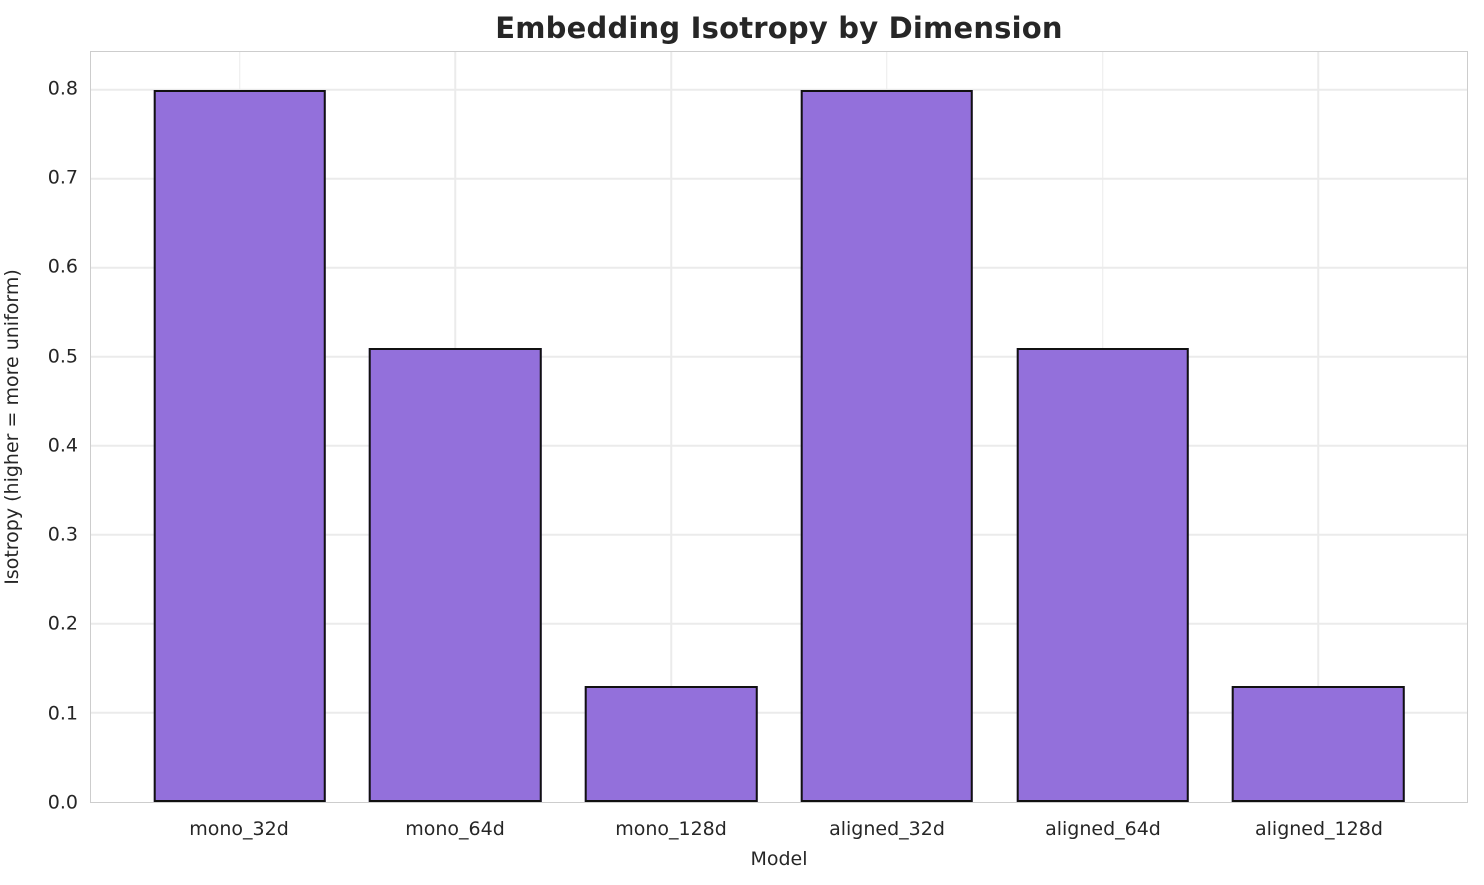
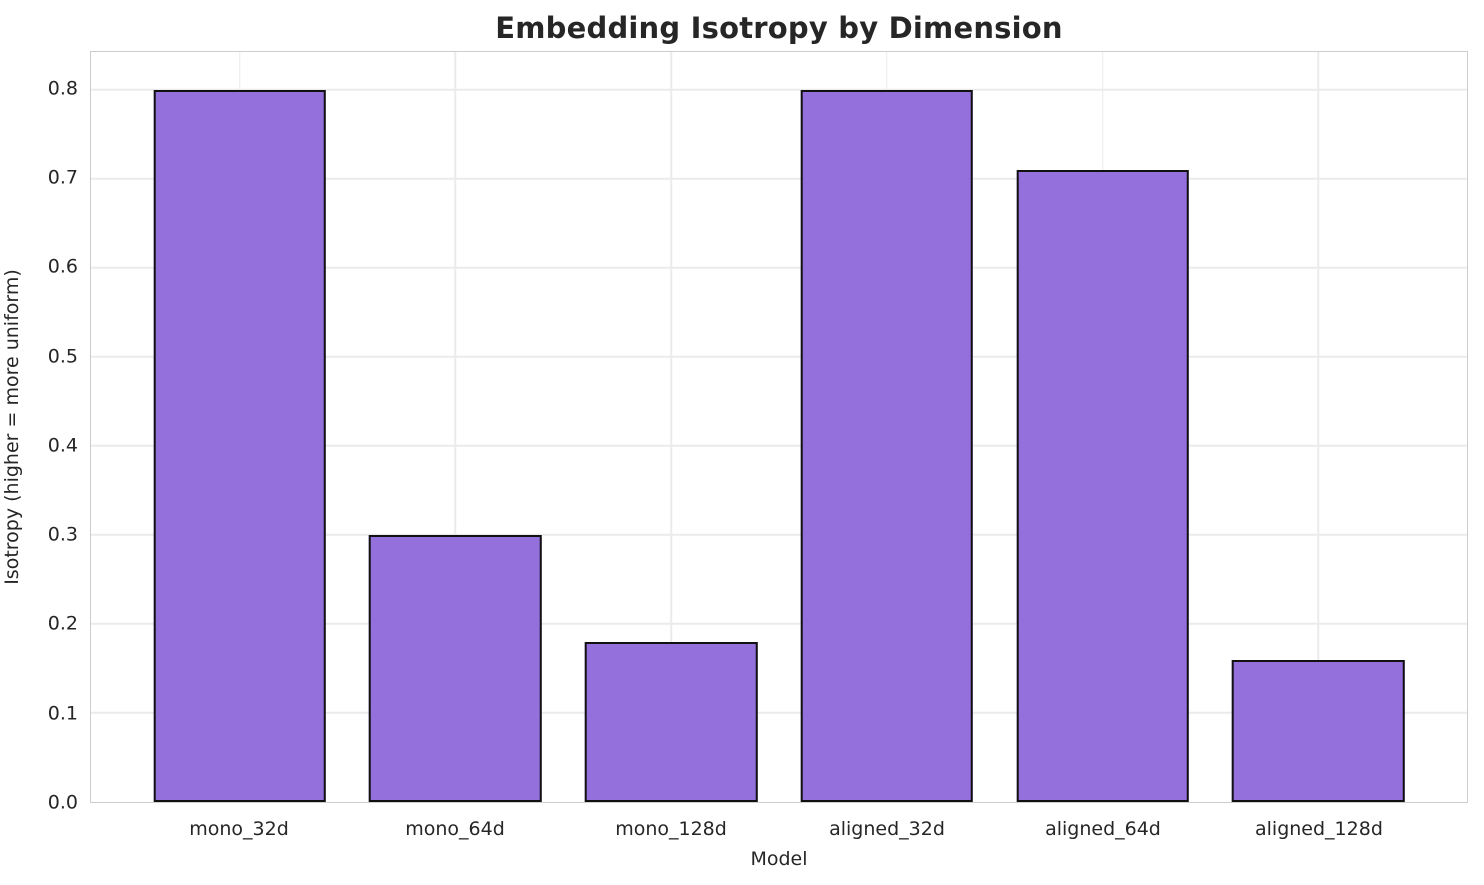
mono_64d: 0.51 -> 0.30
mono_128d: 0.13 -> 0.18
aligned_64d: 0.51 -> 0.71
aligned_128d: 0.13 -> 0.16
